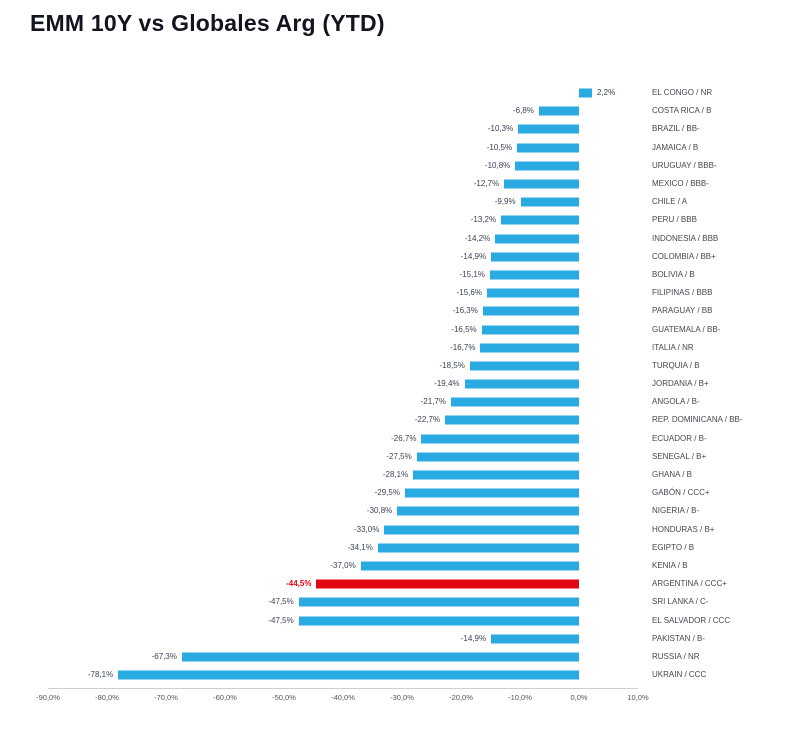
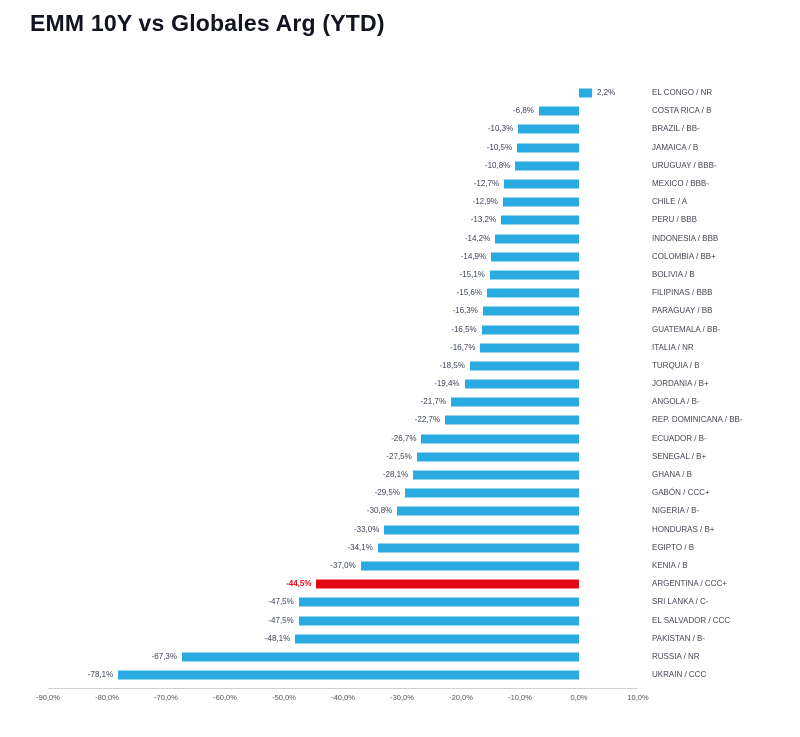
CHILE / A: -9,9% -> -12,9%
PAKISTAN / B-: -14,9% -> -48,1%
